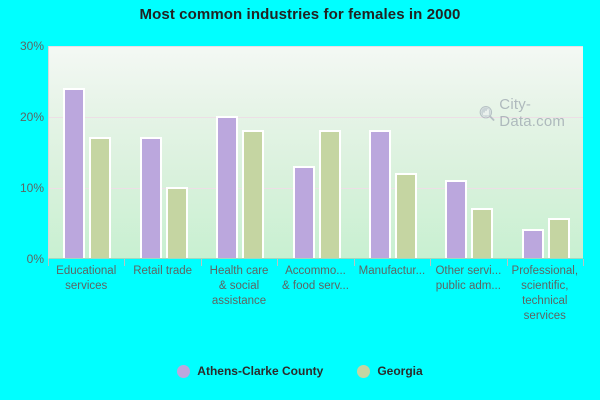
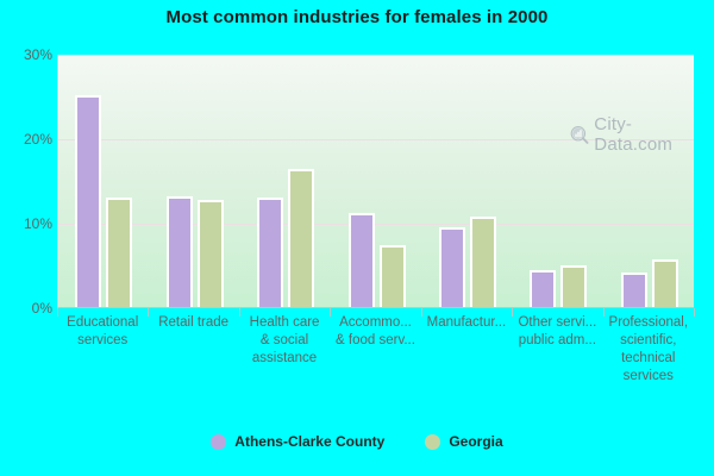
Athens-Clarke County/Educational services: 24% -> 25%
Georgia/Educational services: 17% -> 13%
Athens-Clarke County/Retail trade: 17% -> 13%
Georgia/Retail trade: 10% -> 13%
Athens-Clarke County/Health care & social assistance: 20% -> 13%
Georgia/Health care & social assistance: 18% -> 16%
Athens-Clarke County/Accommo... & food serv...: 13% -> 11%
Georgia/Accommo... & food serv...: 18% -> 7%
Athens-Clarke County/Manufactur...: 18% -> 9%
Georgia/Manufactur...: 12% -> 11%
Athens-Clarke County/Other servi... public adm...: 11% -> 4%
Georgia/Other servi... public adm...: 7% -> 5%
